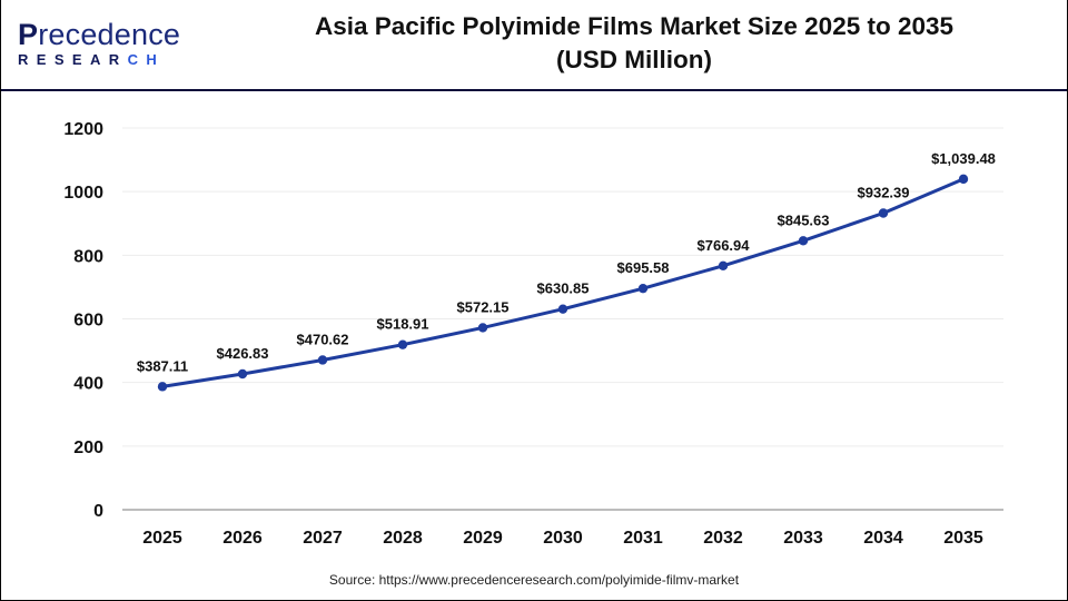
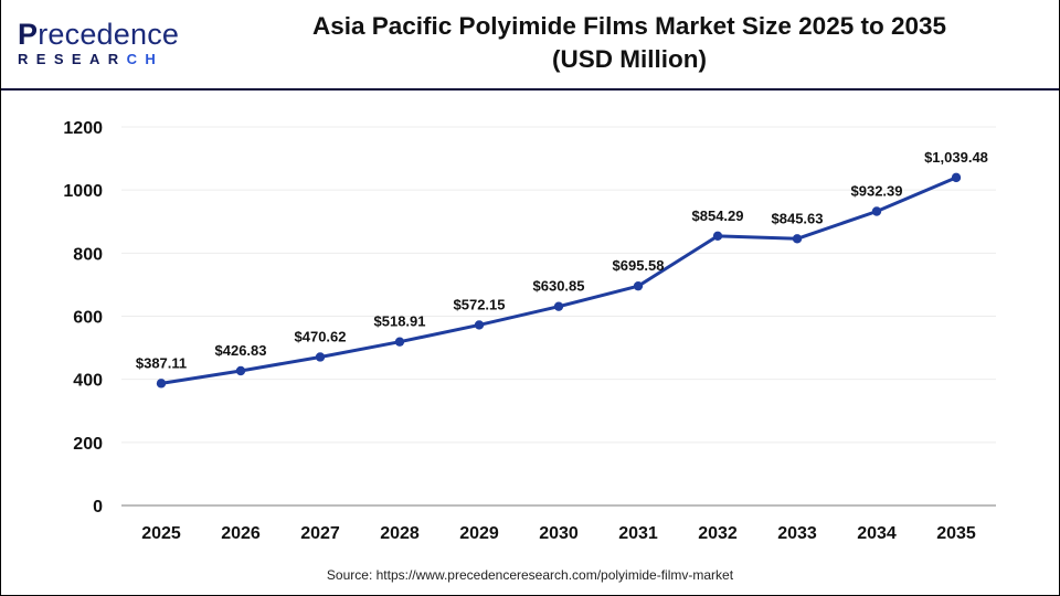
2032: $766.94 -> $854.29
